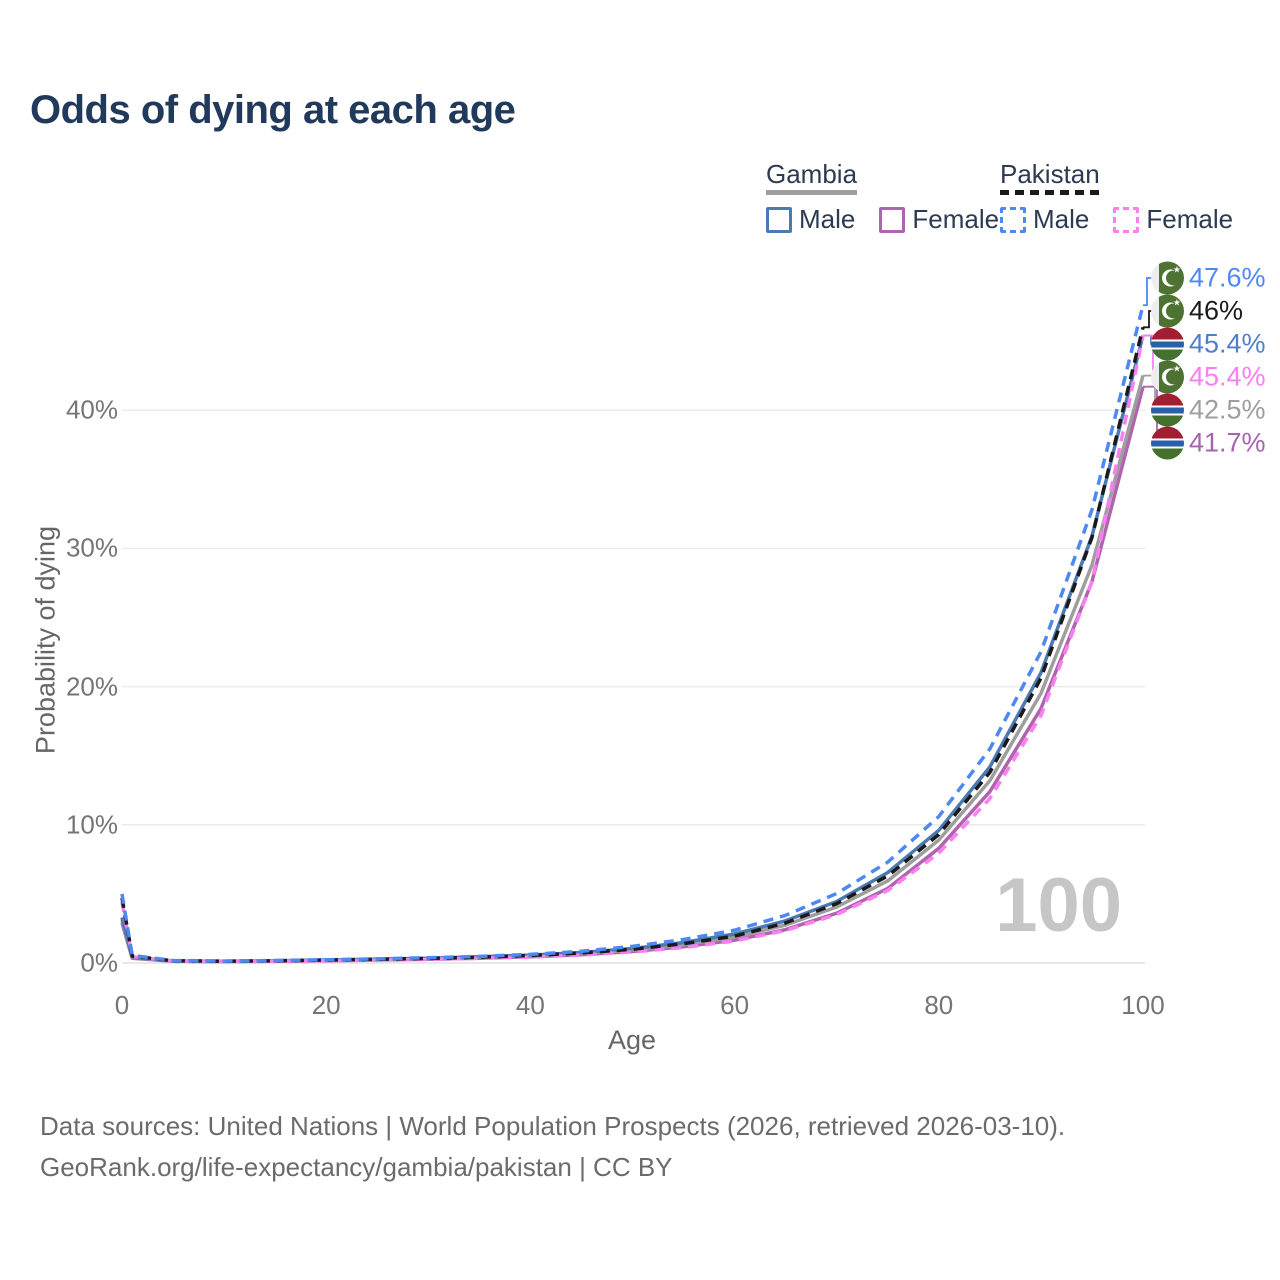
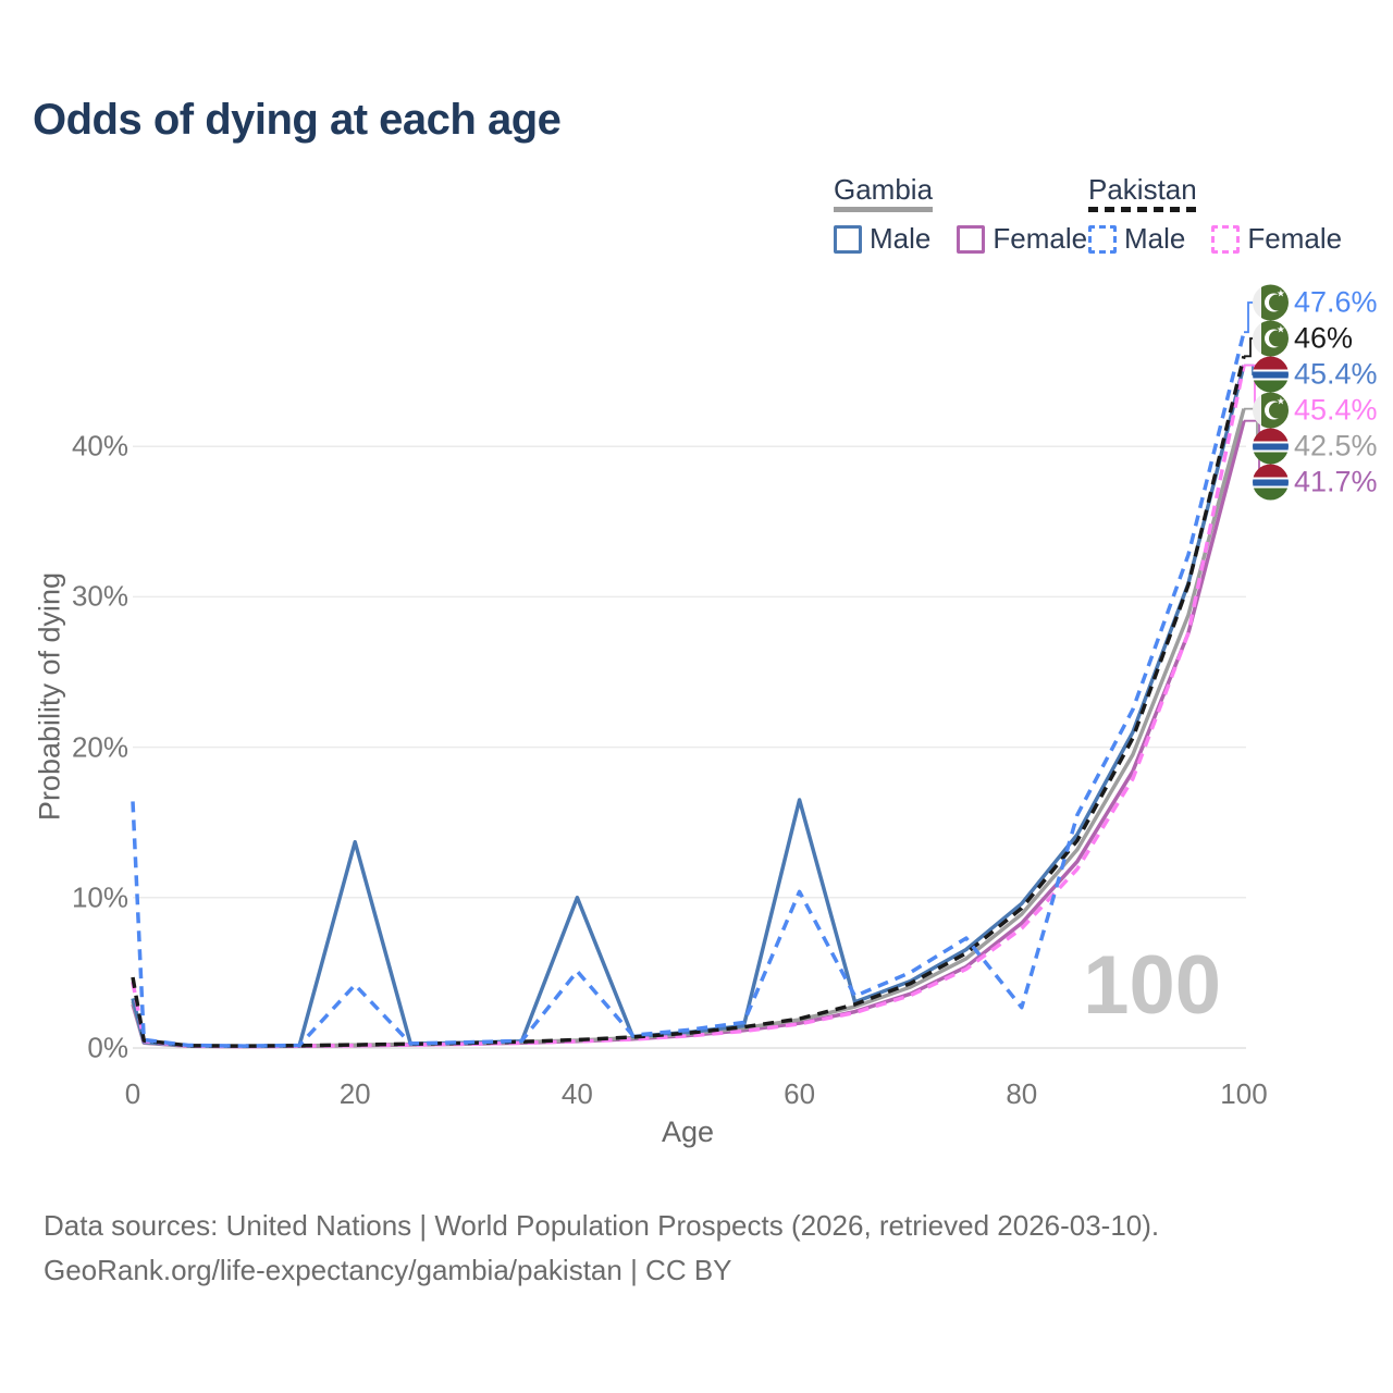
Pakistan Male/0: 5.0% -> 16.4%
Pakistan Male/20: 0.2% -> 4.2%
Gambia Male/20: 0.2% -> 13.7%
Pakistan Male/40: 0.6% -> 5.1%
Gambia Male/40: 0.6% -> 10.0%
Pakistan Male/60: 2.4% -> 10.4%
Gambia Male/60: 2.1% -> 16.5%
Pakistan Male/80: 10.6% -> 2.7%
